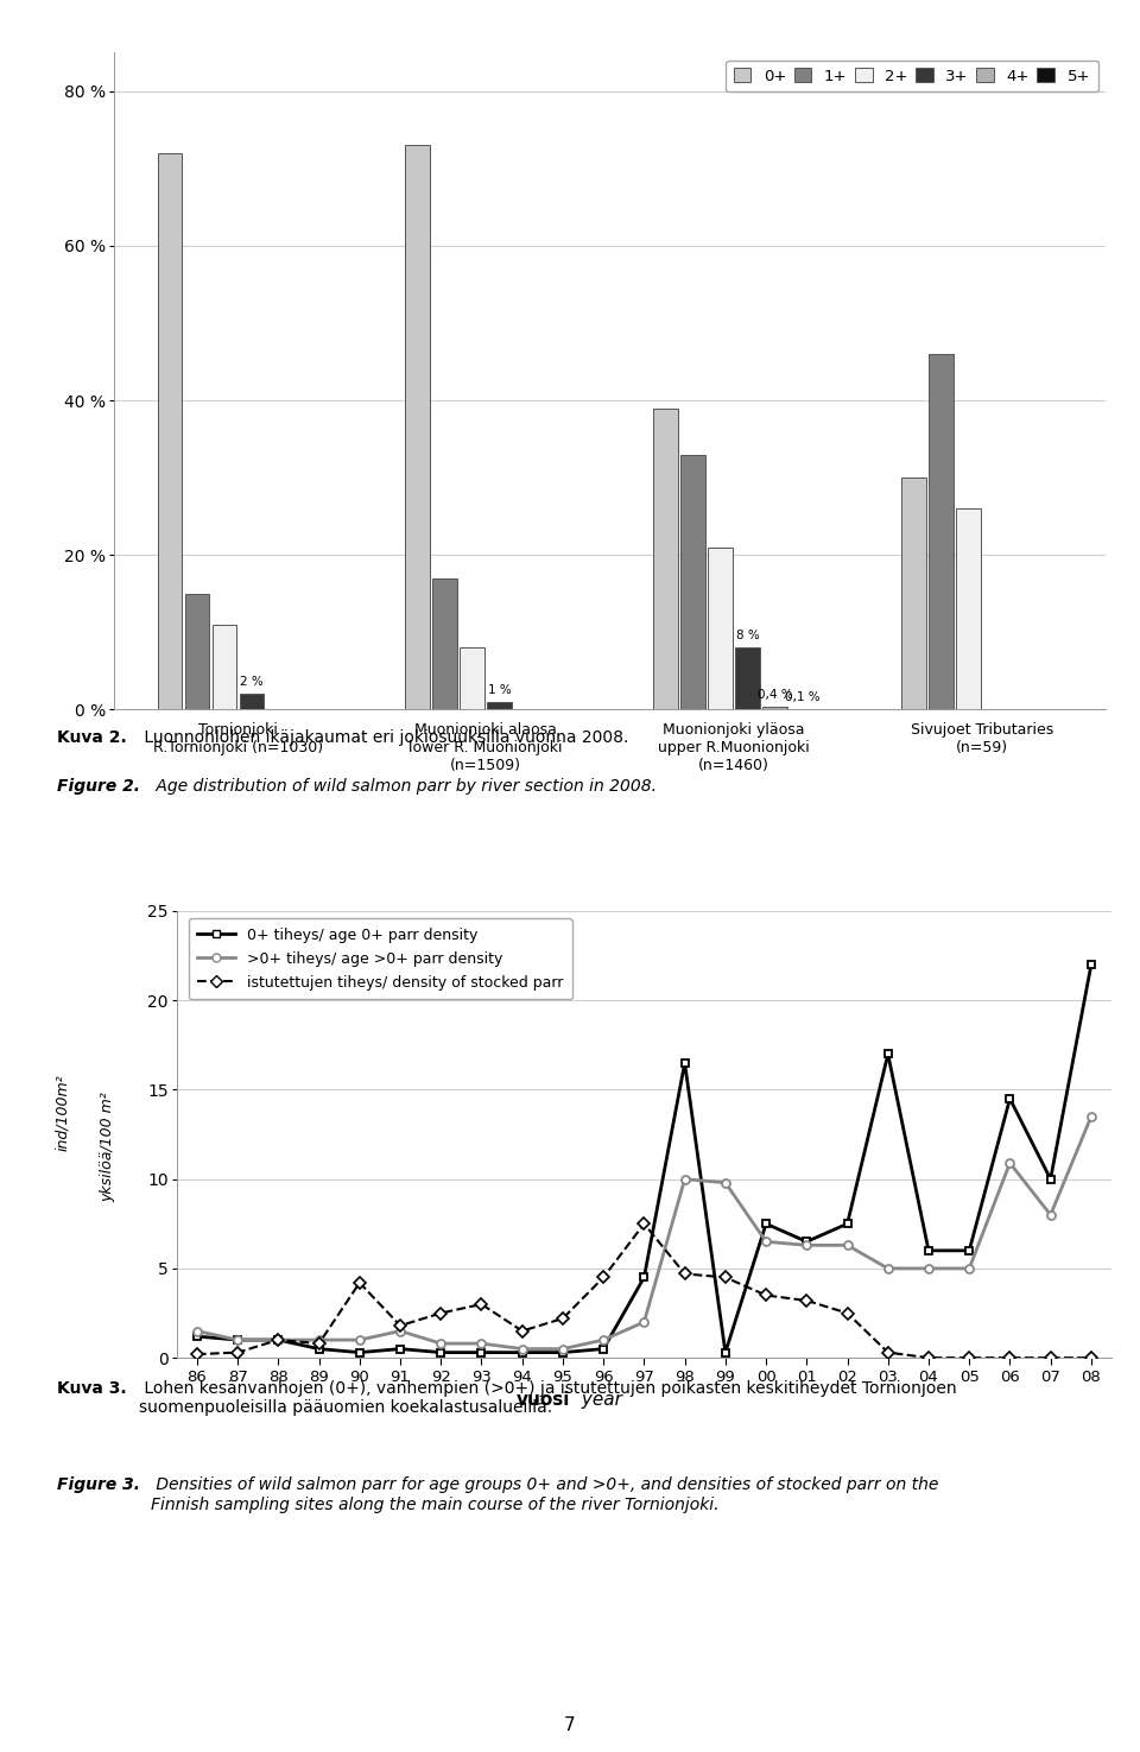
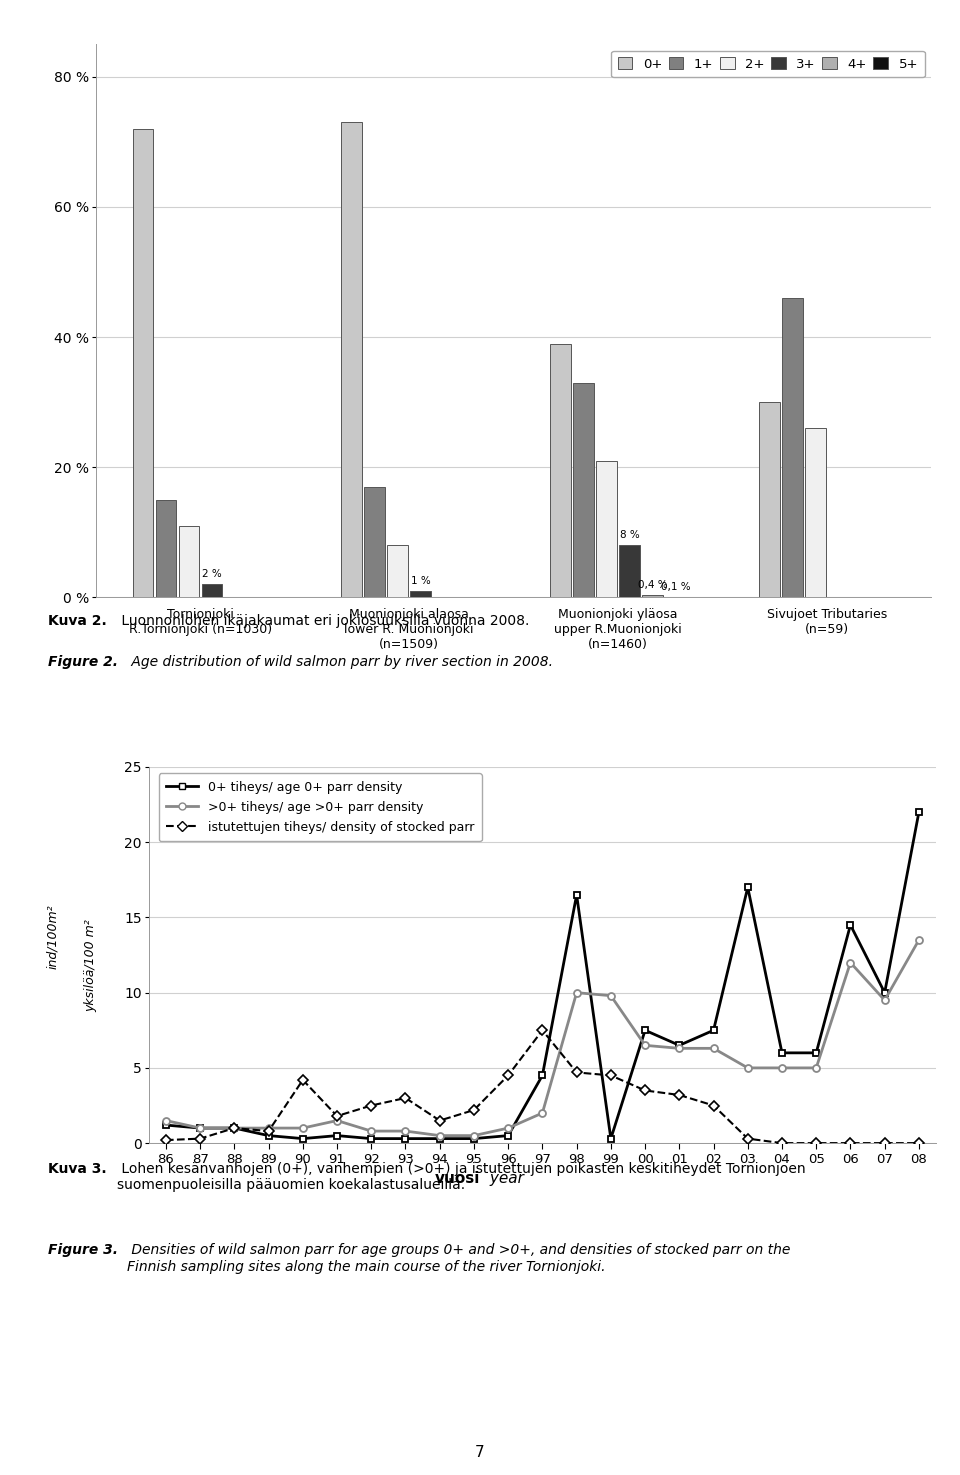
>0+ tiheys/ age >0+ parr density/06: 10.9 -> 12.0
>0+ tiheys/ age >0+ parr density/07: 8.0 -> 9.5
